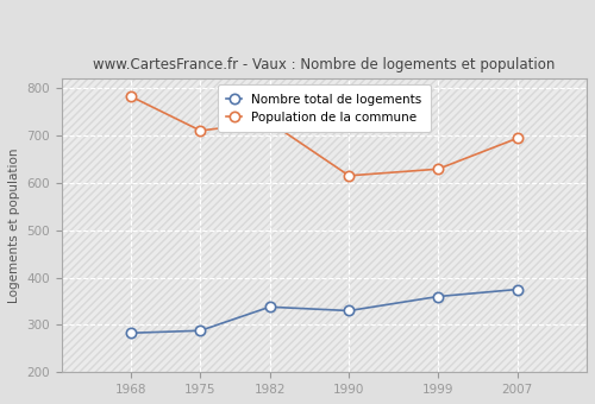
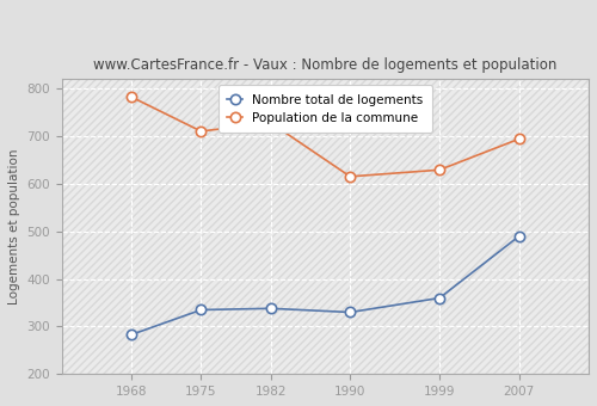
Nombre total de logements/1975: 288 -> 335
Nombre total de logements/2007: 375 -> 490
